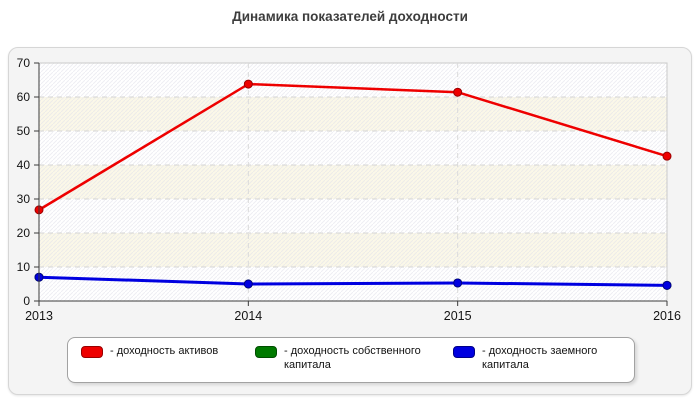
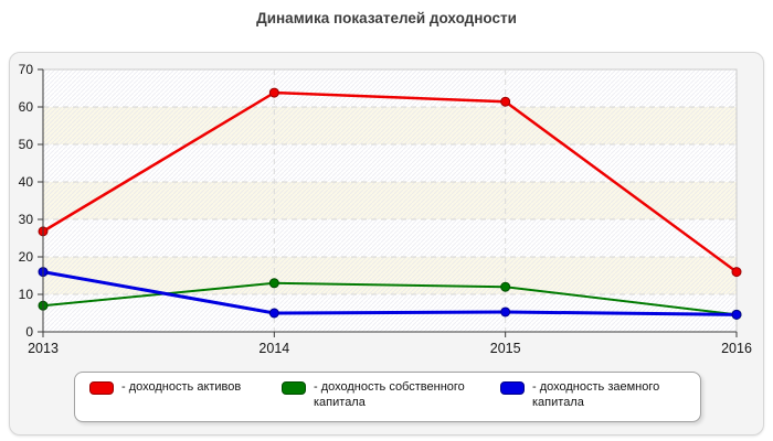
- доходность заемного капитала/2013: 7 -> 16
- доходность собственного капитала/2014: 5 -> 13
- доходность собственного капитала/2015: 5 -> 12
- доходность активов/2016: 43 -> 16
